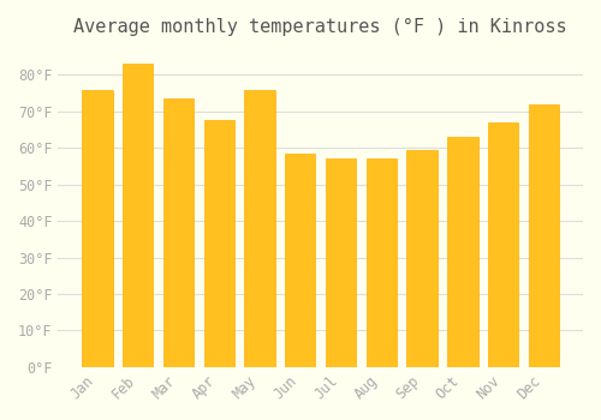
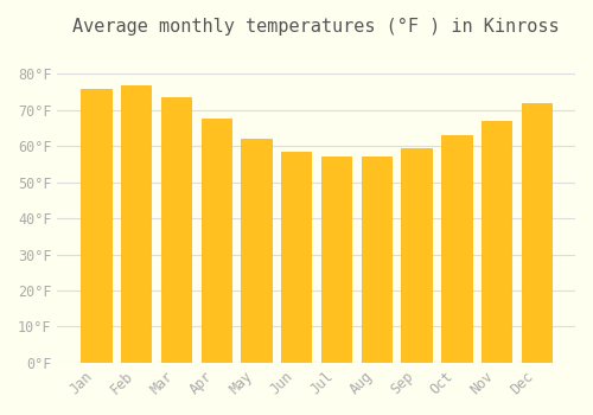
Feb: 83.0°F -> 77.0°F
May: 76.0°F -> 62.0°F
